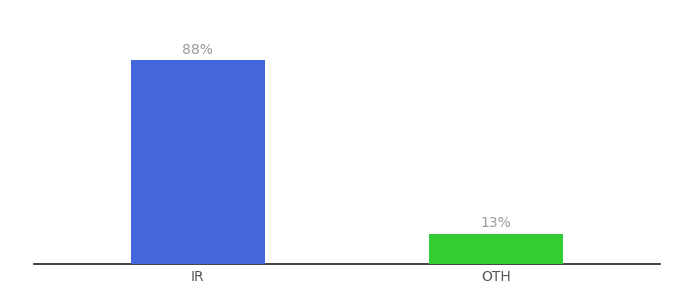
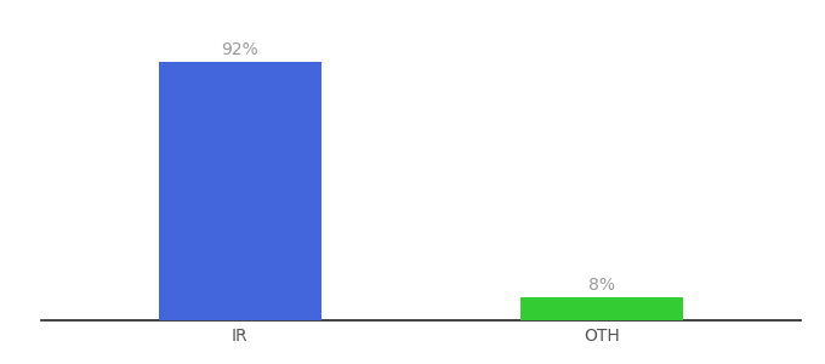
IR: 88% -> 92%
OTH: 13% -> 8%
